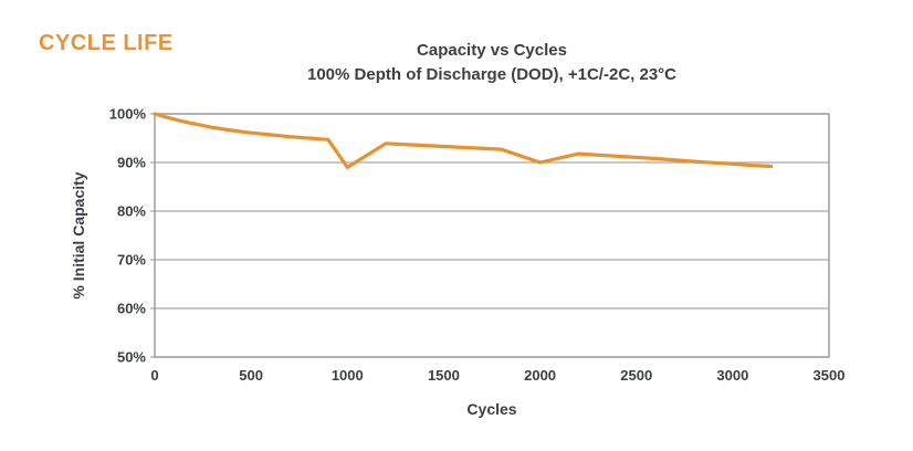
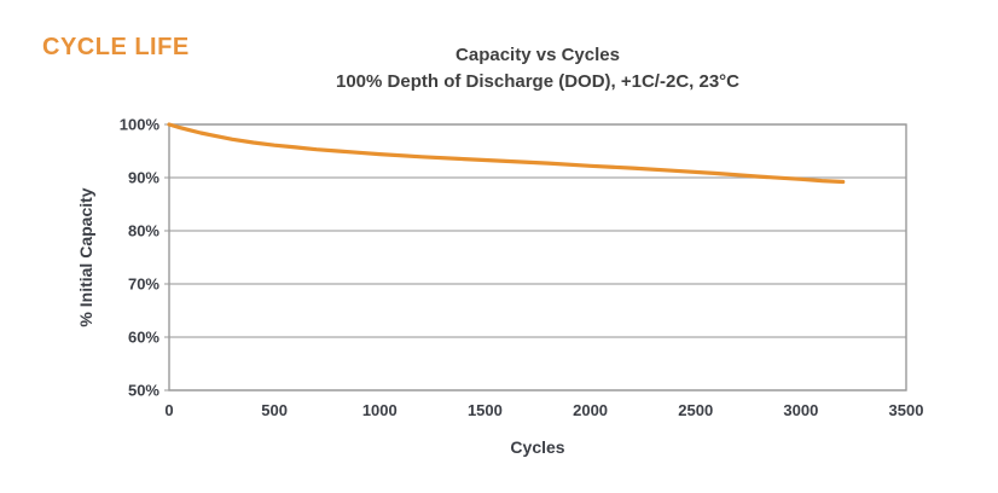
1000: 89% -> 94%
2000: 90% -> 92%
